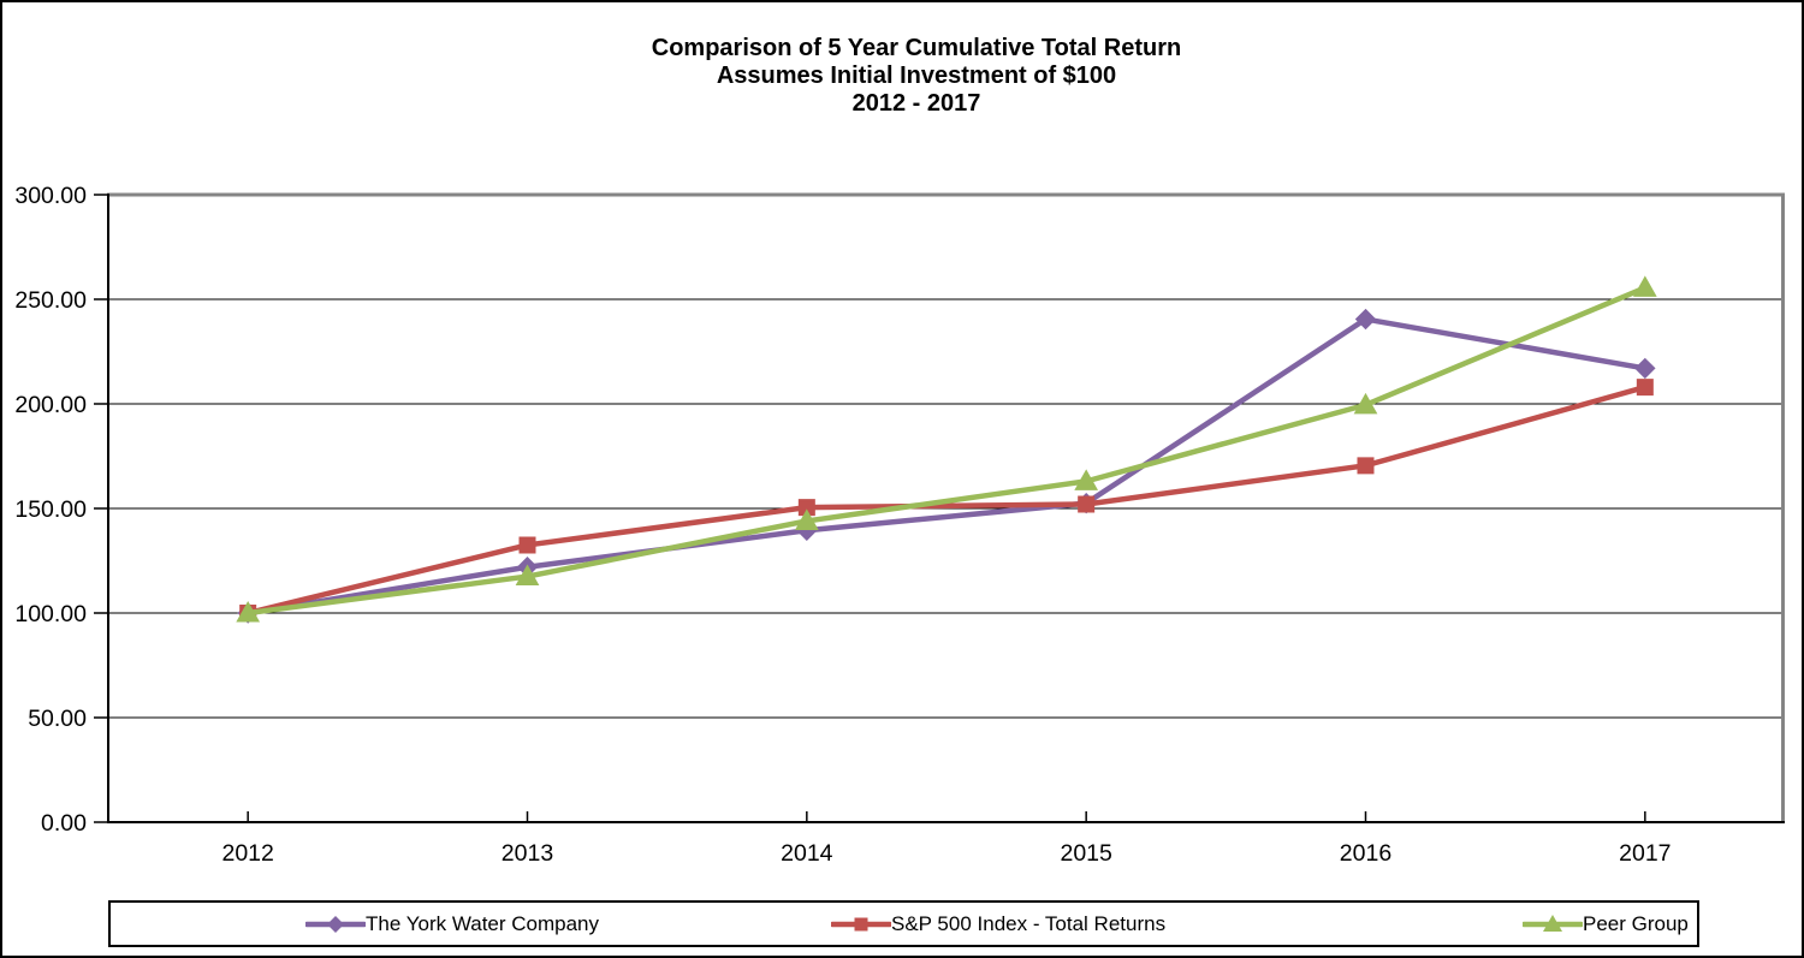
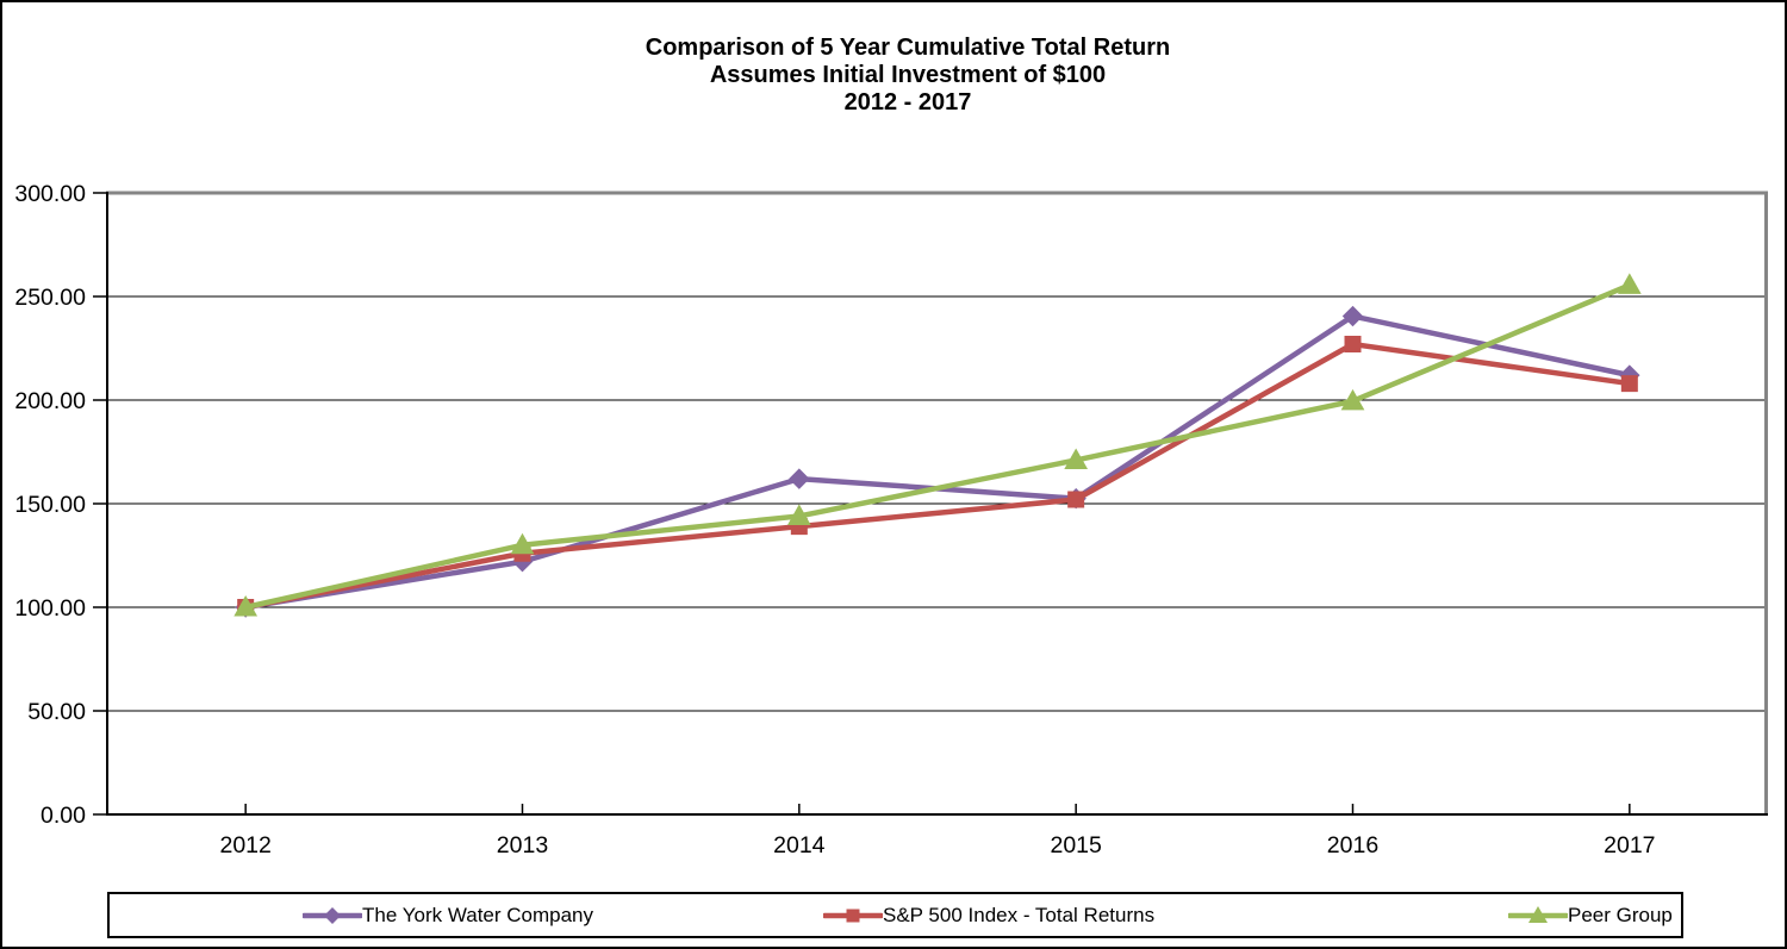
S&P 500 Index - Total Returns/2013: 132 -> 126
Peer Group/2013: 118 -> 130
The York Water Company/2014: 140 -> 162
S&P 500 Index - Total Returns/2014: 150 -> 139
Peer Group/2015: 163 -> 171
S&P 500 Index - Total Returns/2016: 170 -> 227
The York Water Company/2017: 217 -> 212
